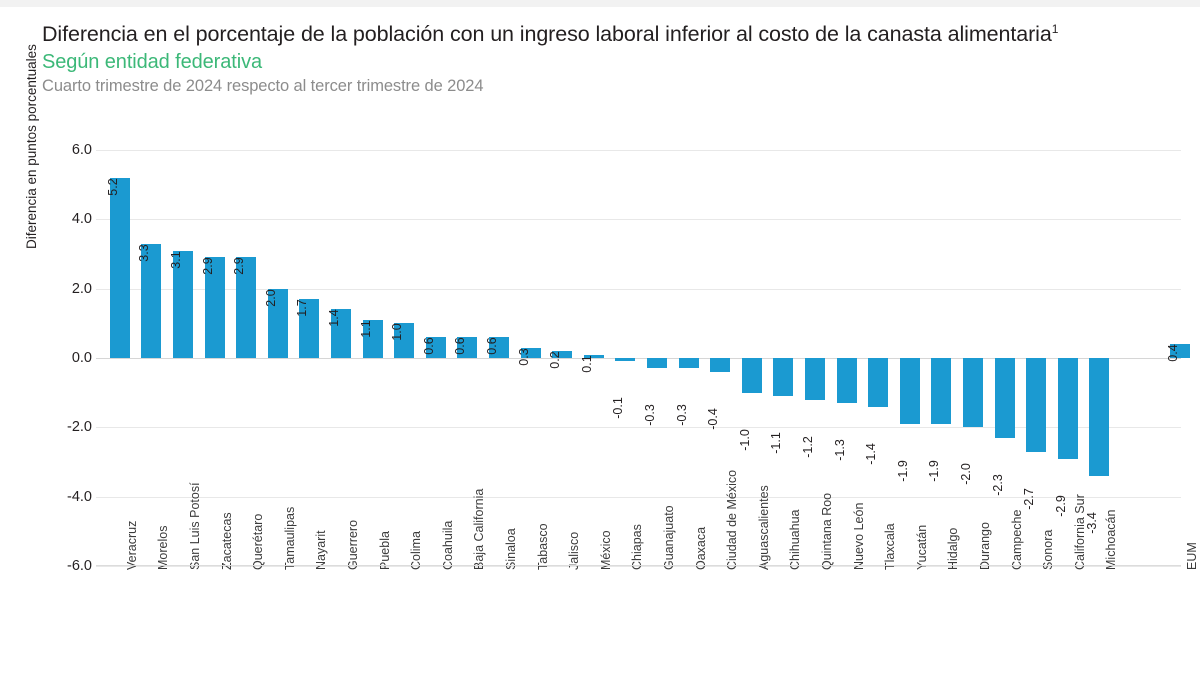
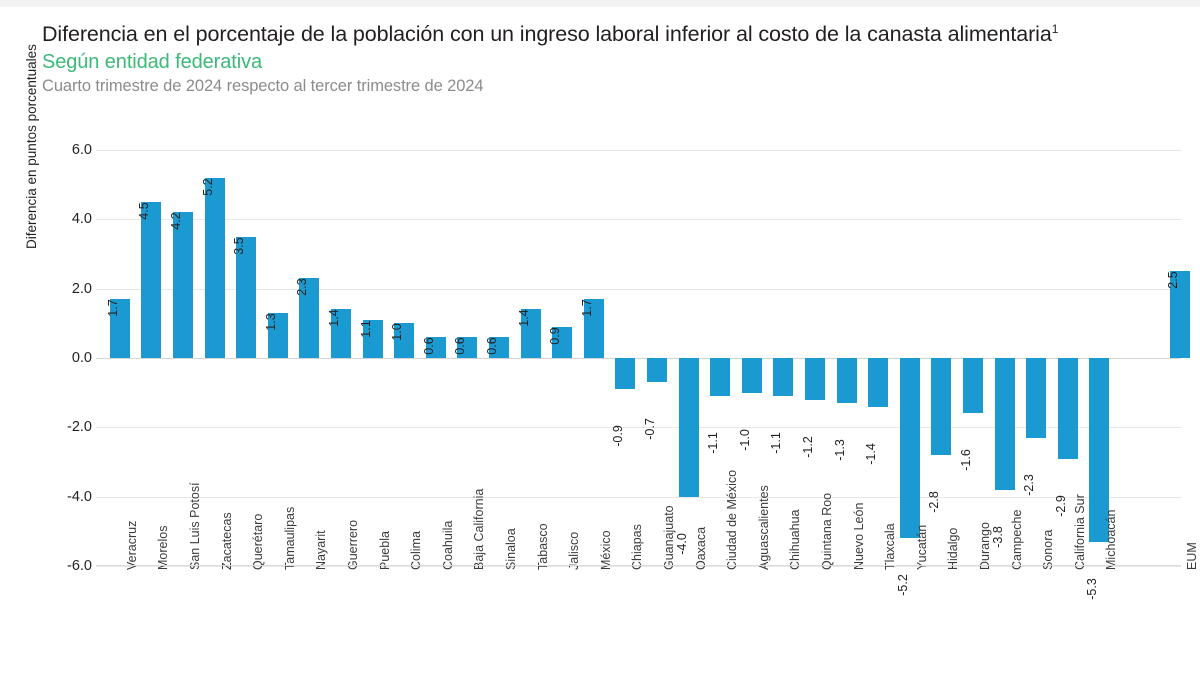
Veracruz: 5.2 -> 1.7
Morelos: 3.3 -> 4.5
San Luis Potosí: 3.1 -> 4.2
Zacatecas: 2.9 -> 5.2
Querétaro: 2.9 -> 3.5
Tamaulipas: 2.0 -> 1.3
Nayarit: 1.7 -> 2.3
Tabasco: 0.3 -> 1.4
Jalisco: 0.2 -> 0.9
México: 0.1 -> 1.7
Chiapas: -0.1 -> -0.9
Guanajuato: -0.3 -> -0.7
Oaxaca: -0.3 -> -4.0
Ciudad de México: -0.4 -> -1.1
Yucatán: -1.9 -> -5.2
Hidalgo: -1.9 -> -2.8
Durango: -2.0 -> -1.6
Campeche: -2.3 -> -3.8
Sonora: -2.7 -> -2.3
Michoacán: -3.4 -> -5.3
EUM: 0.4 -> 2.5
